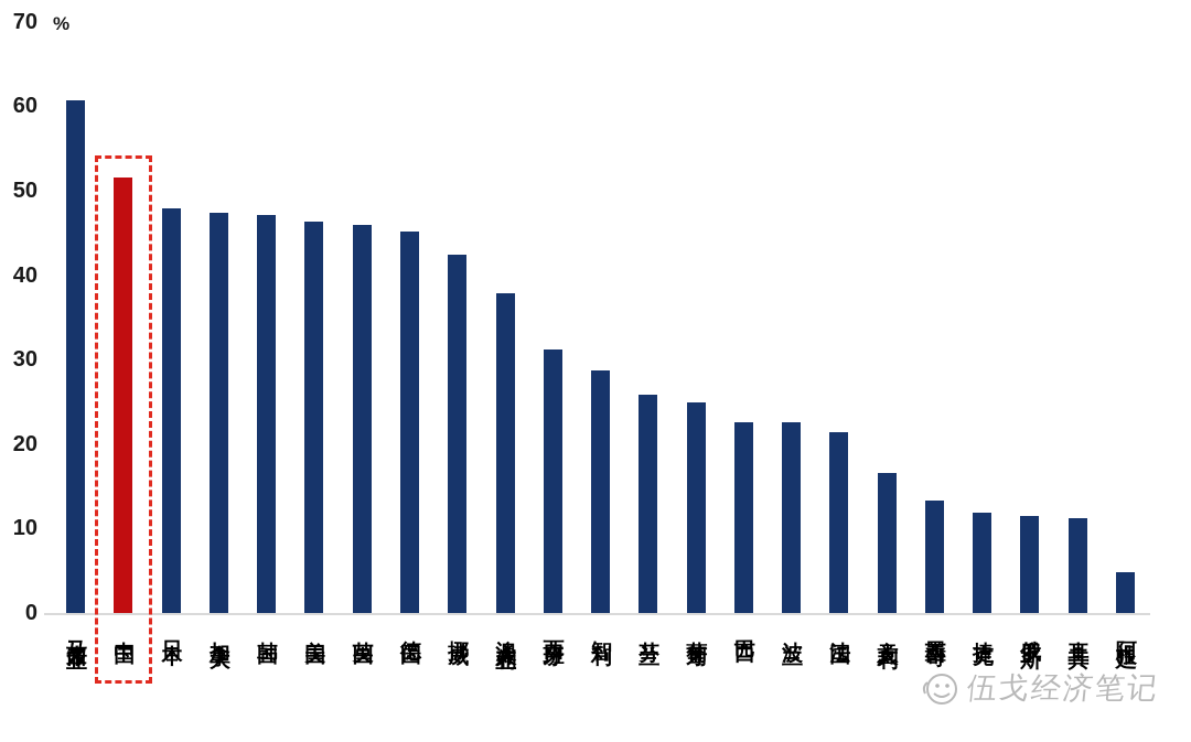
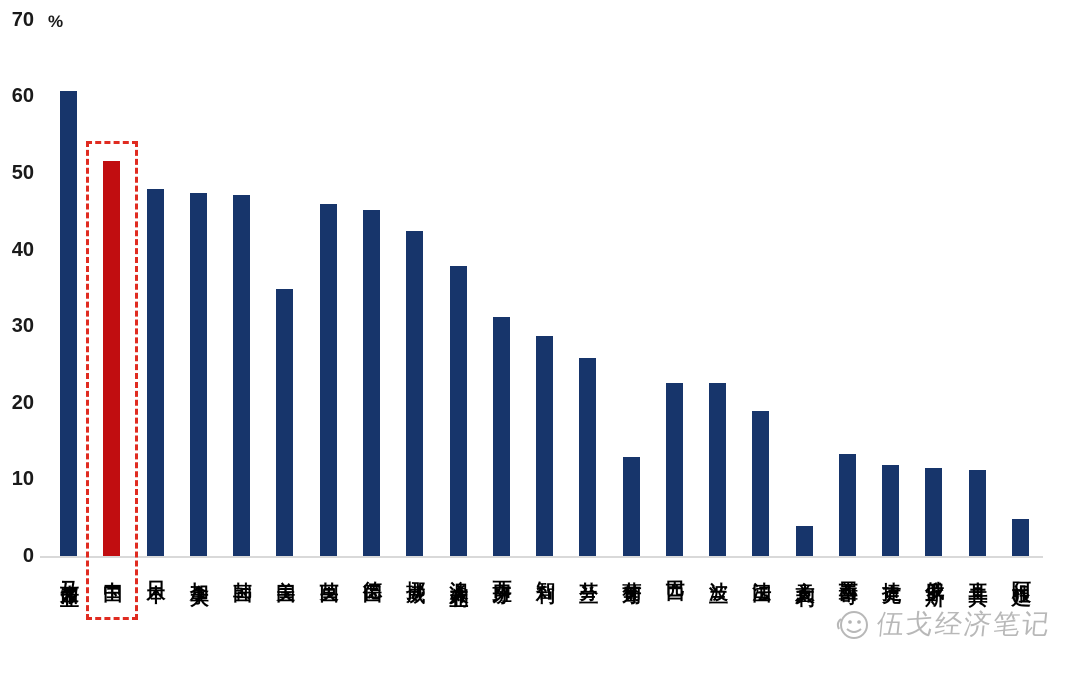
美国: 46 -> 35
葡萄牙: 25 -> 13
法国: 22 -> 19
意大利: 17 -> 4
